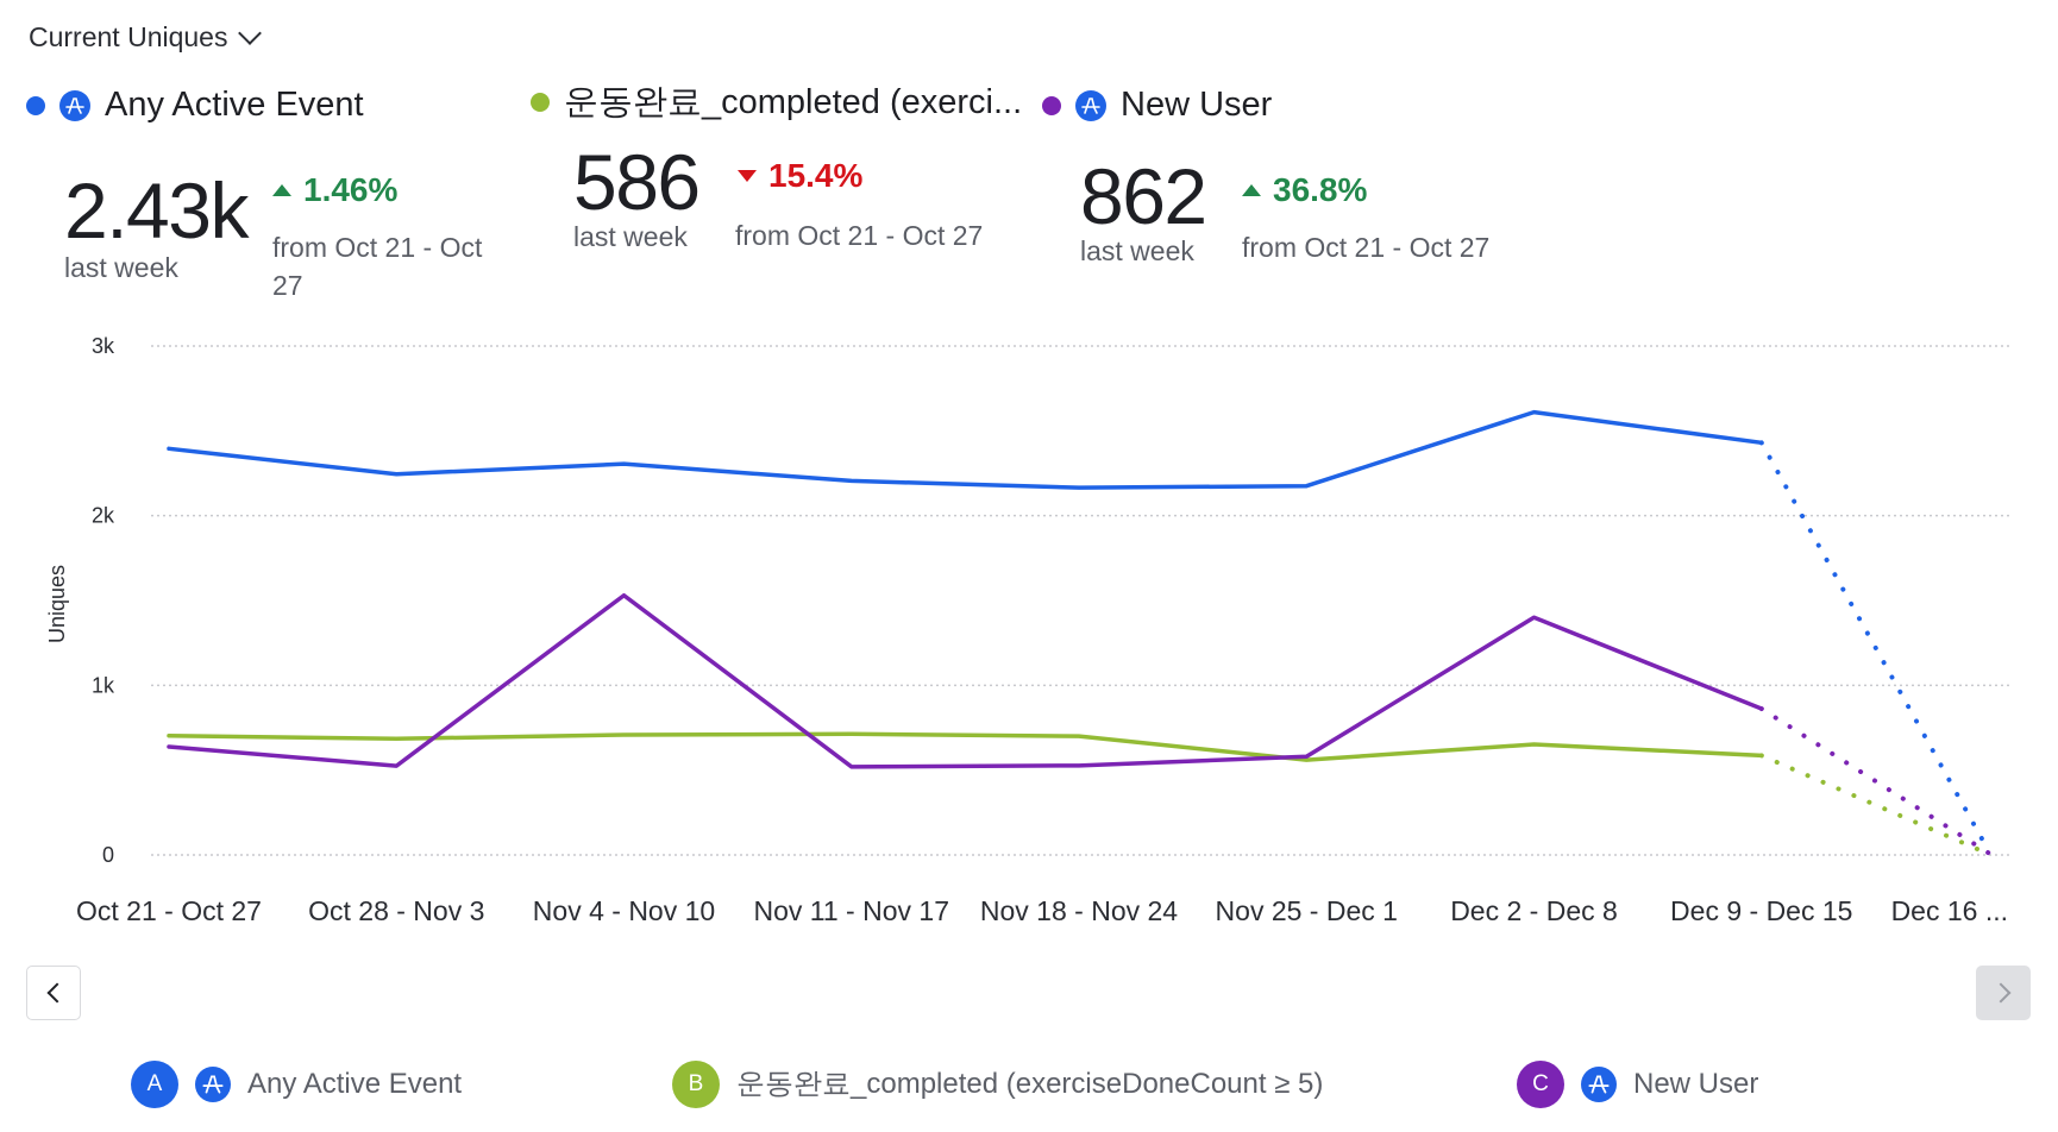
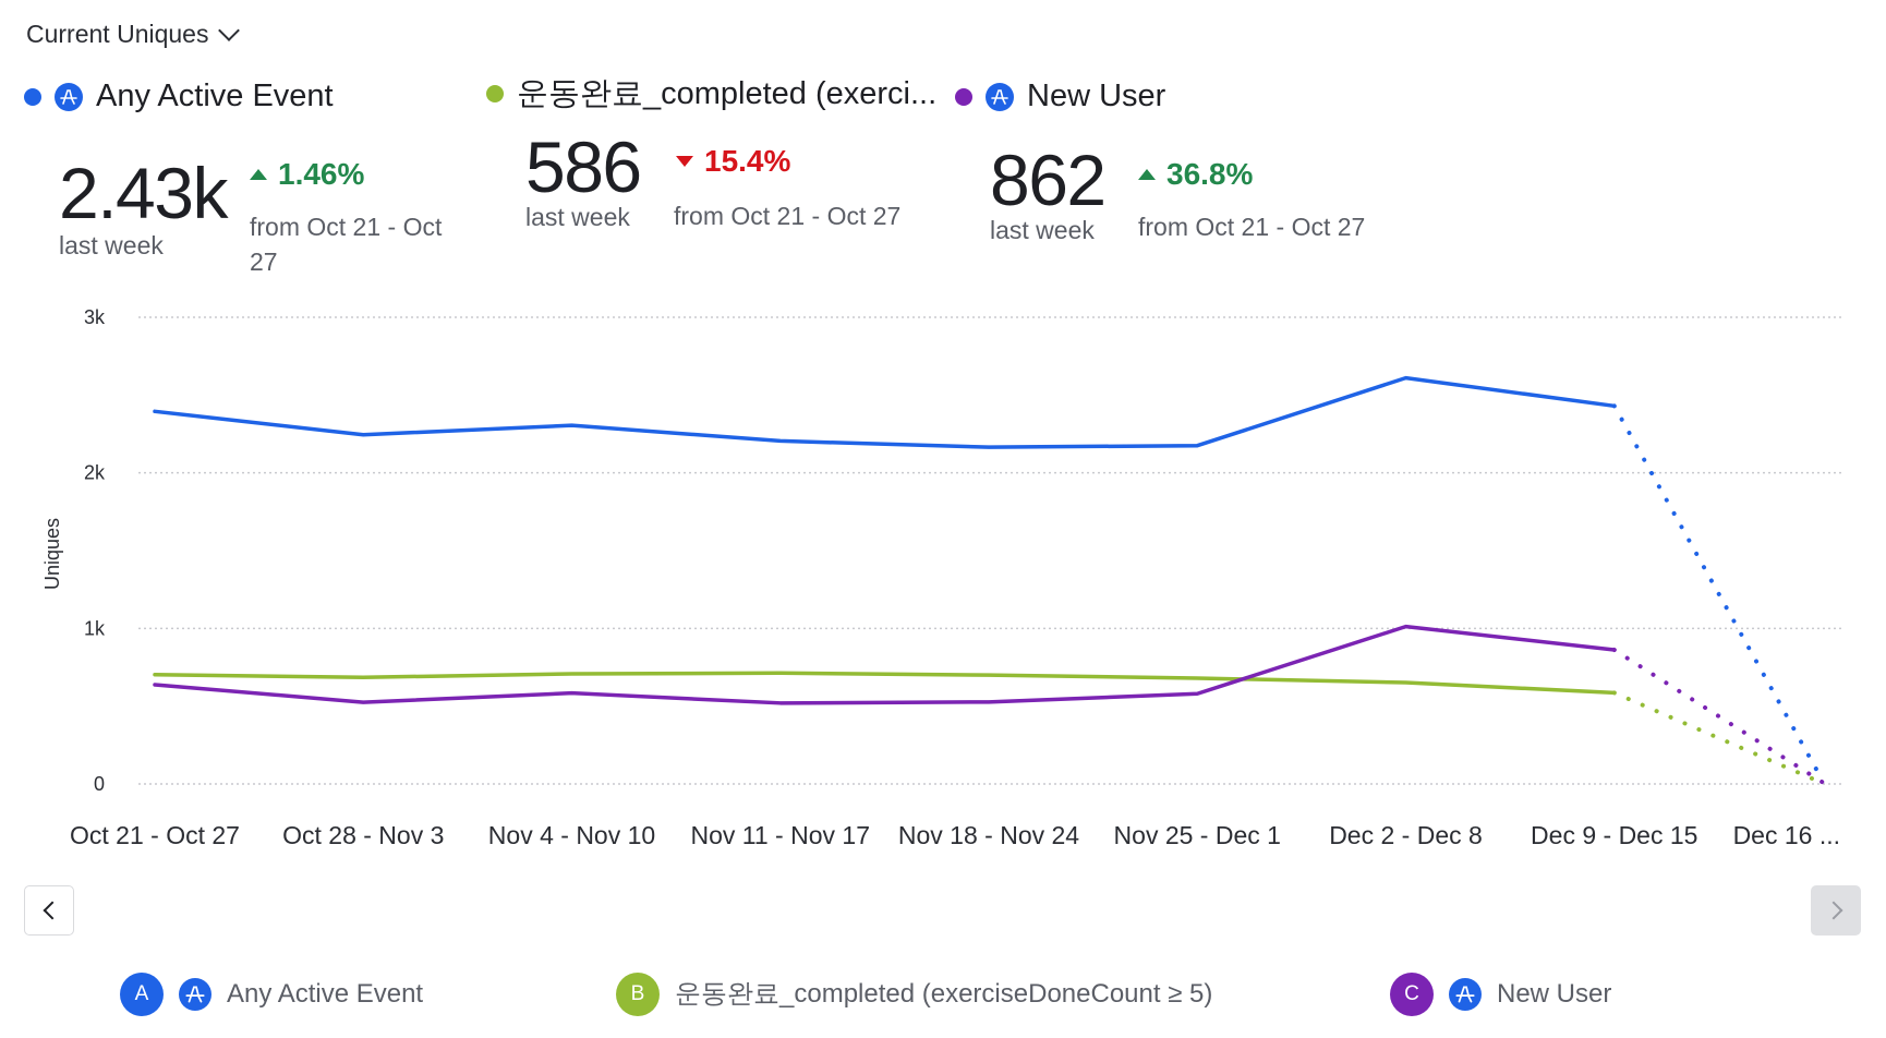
New User/Nov 4 - Nov 10: 1.53k -> 0.58k
운동완료_completed (exerciseDoneCount ≥ 5)/Nov 25 - Dec 1: 0.56k -> 0.68k
New User/Dec 2 - Dec 8: 1.40k -> 1.01k
